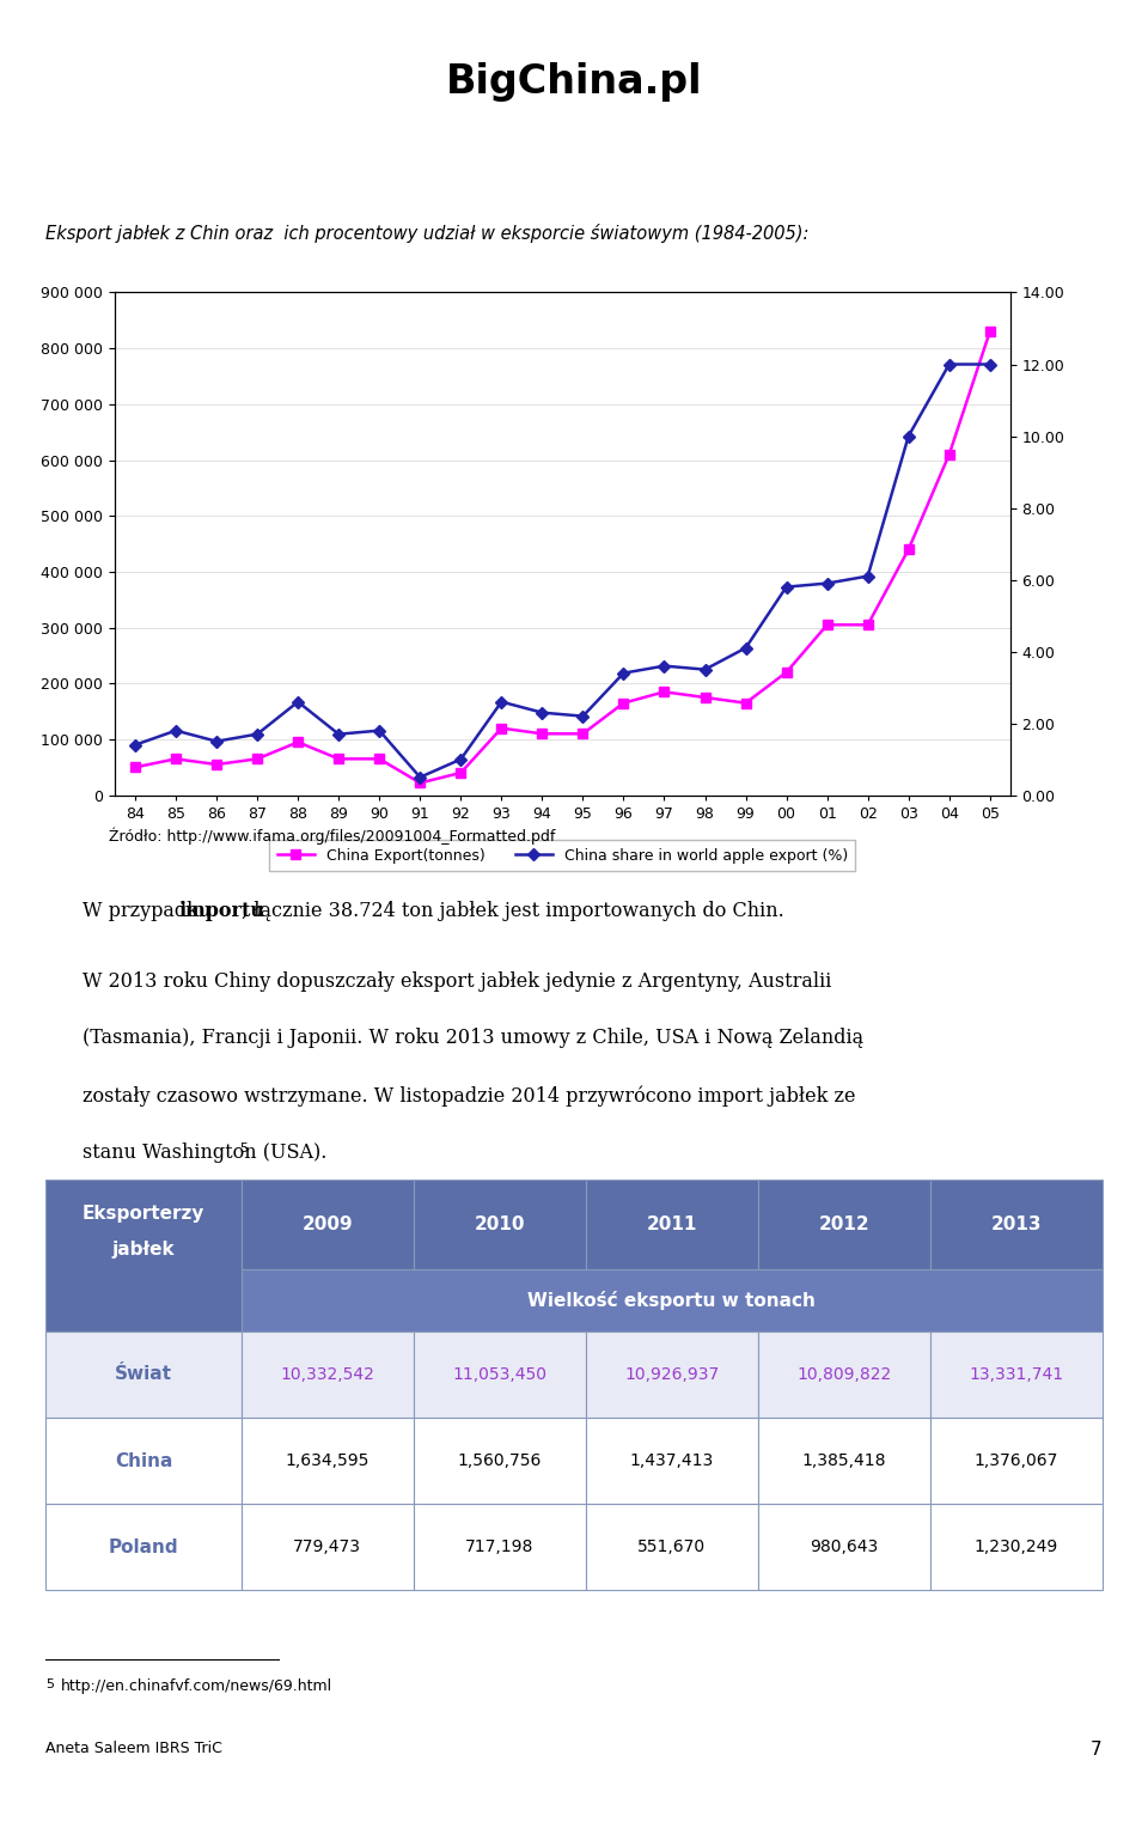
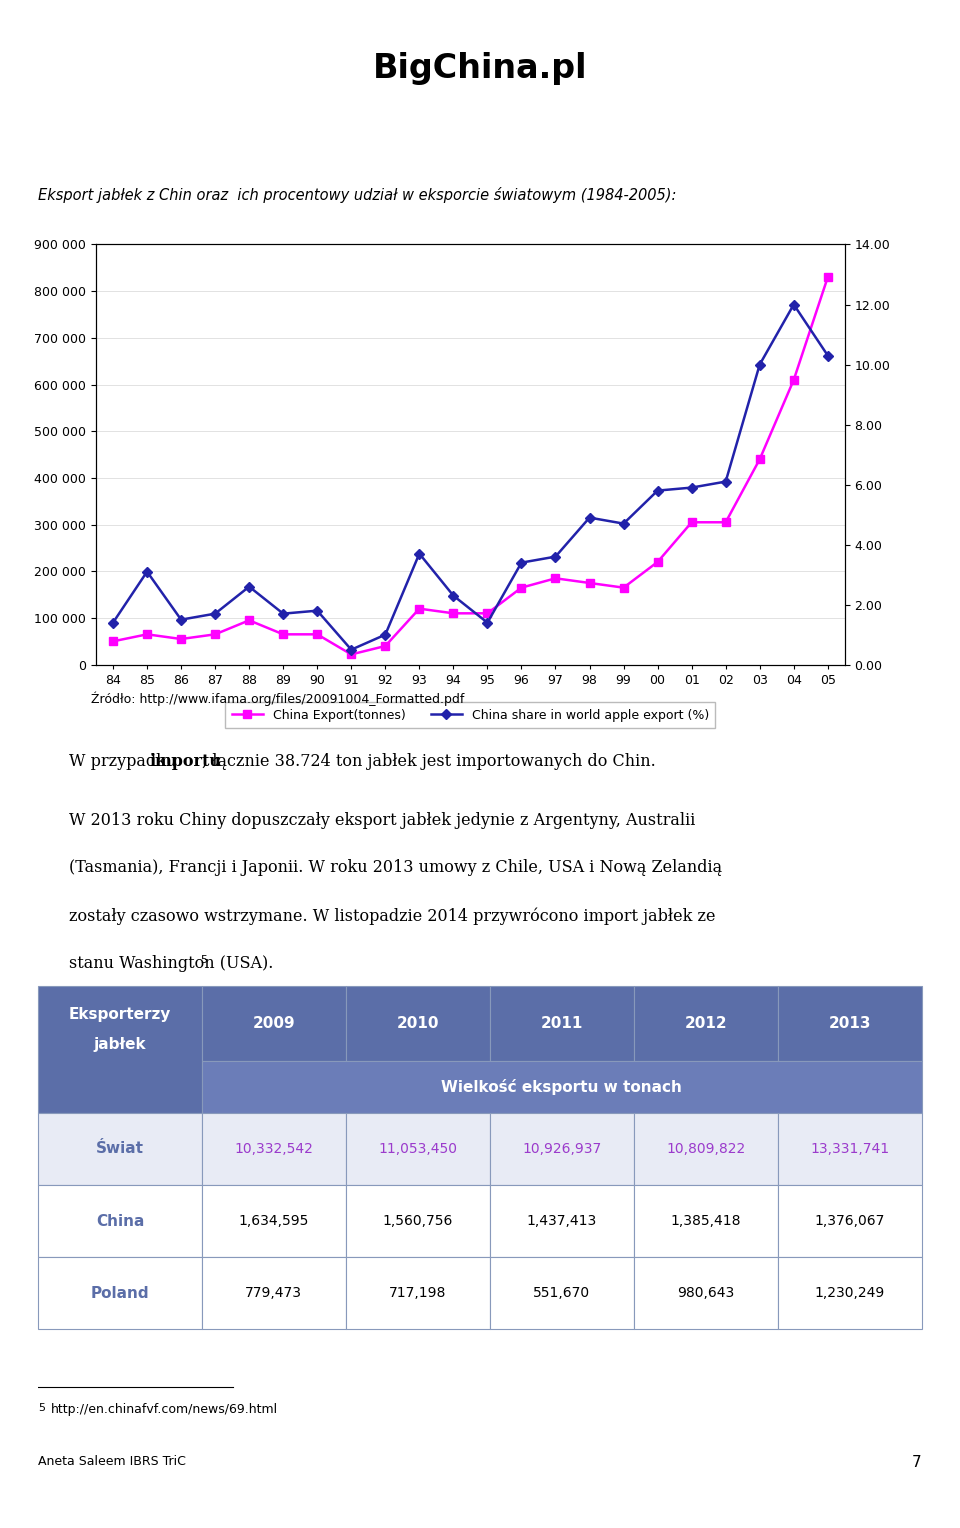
China share in world apple export (%)/85: 1.8 -> 3.1
China share in world apple export (%)/93: 2.6 -> 3.7
China share in world apple export (%)/95: 2.2 -> 1.4
China share in world apple export (%)/98: 3.5 -> 4.9
China share in world apple export (%)/99: 4.1 -> 4.7
China share in world apple export (%)/05: 12.0 -> 10.3
